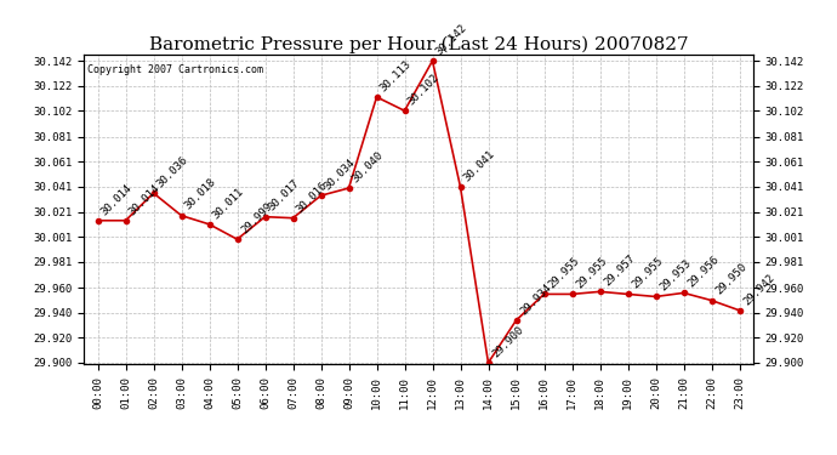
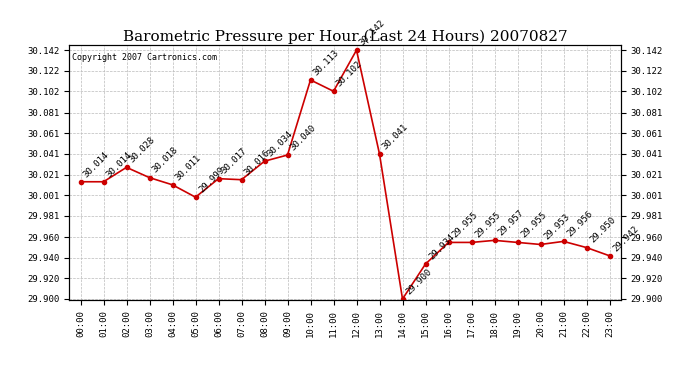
02:00: 30.036 -> 30.028
